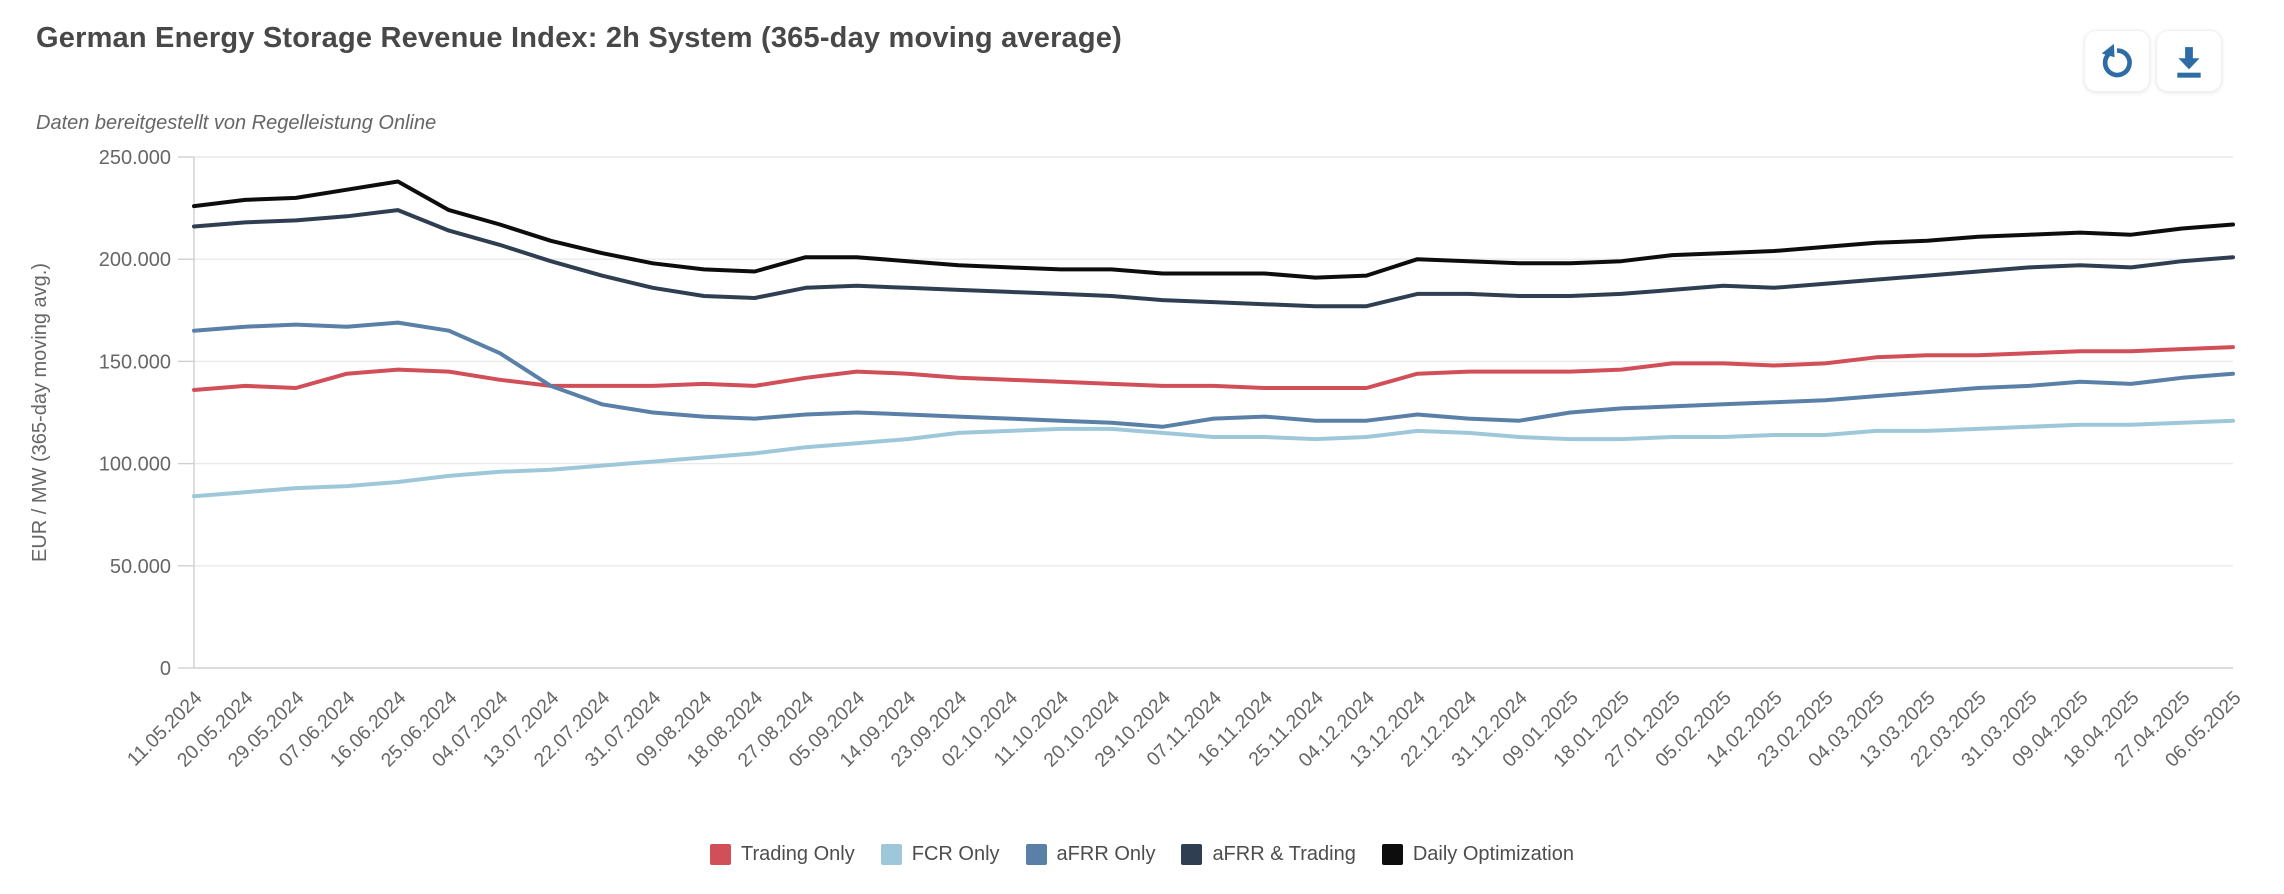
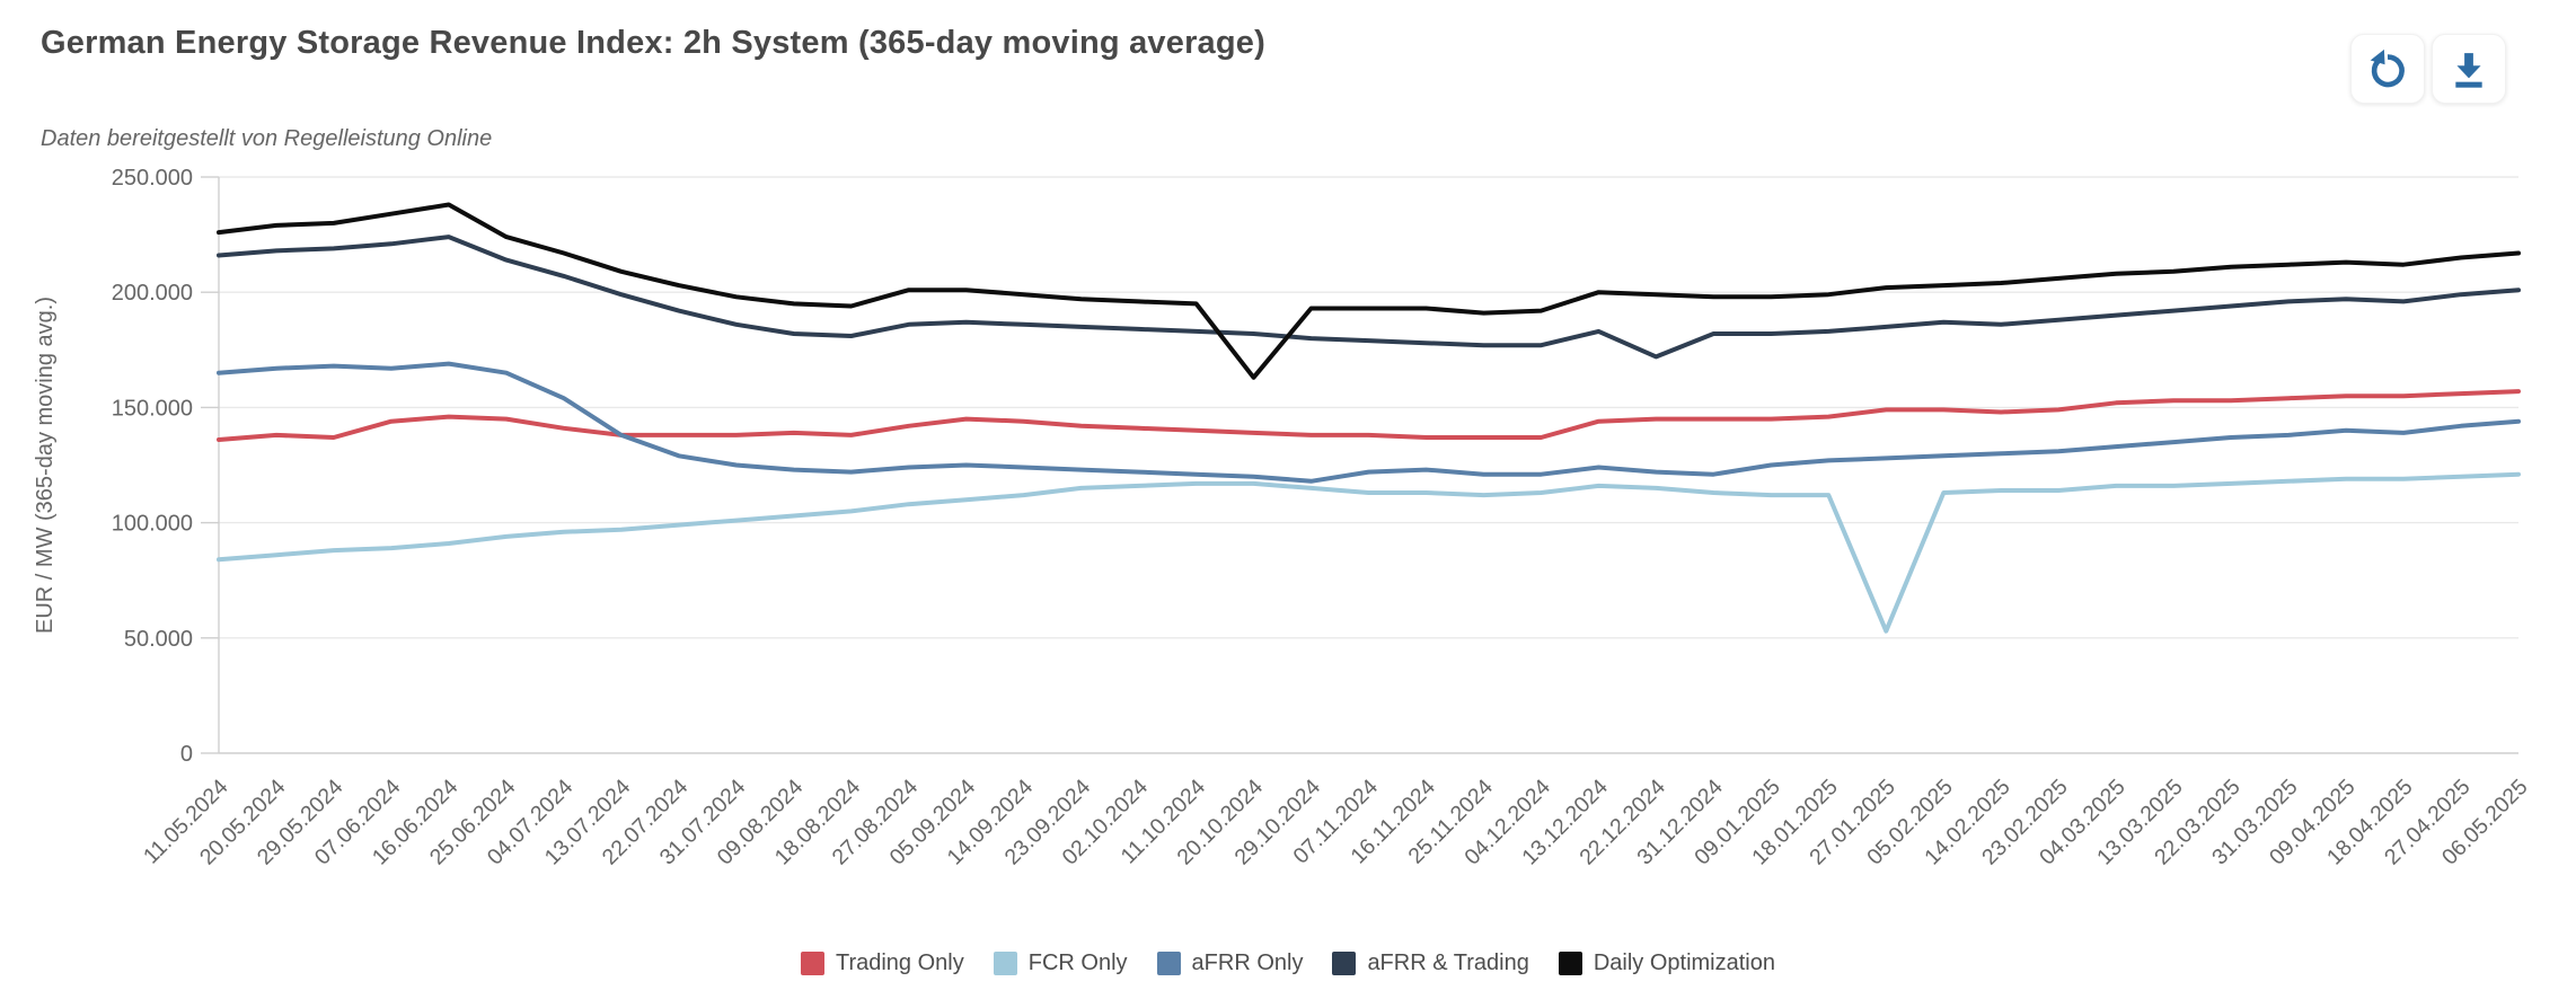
Daily Optimization/20.10.2024: 195000 -> 163000
aFRR & Trading/22.12.2024: 183000 -> 172000
FCR Only/27.01.2025: 113000 -> 53000
